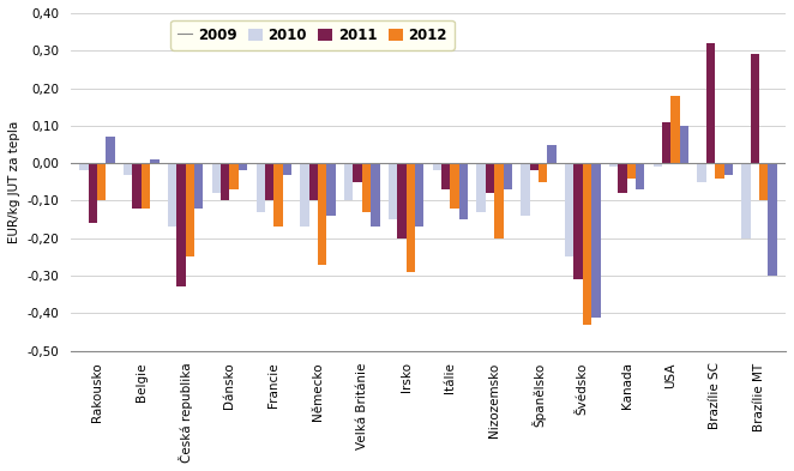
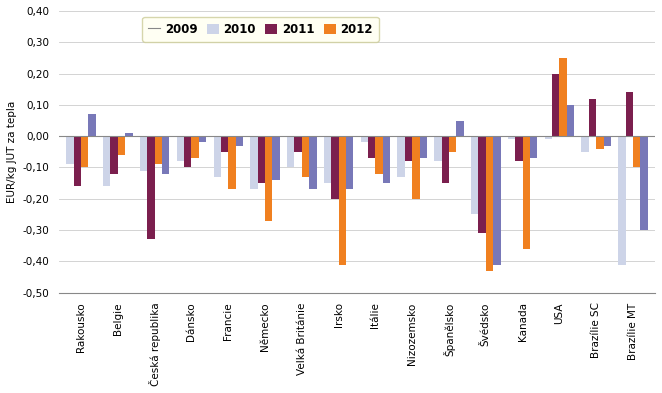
2010/Rakousko: -0,02 -> -0,09
2010/Belgie: -0,03 -> -0,16
2012/Belgie: -0,12 -> -0,06
2010/Česká republika: -0,17 -> -0,11
2012/Česká republika: -0,25 -> -0,09
2011/Francie: -0,10 -> -0,05
2011/Německo: -0,10 -> -0,15
2012/Irsko: -0,29 -> -0,41
2010/Španělsko: -0,14 -> -0,08
2011/Španělsko: -0,02 -> -0,15
2012/Kanada: -0,04 -> -0,36
2011/USA: 0,11 -> 0,20
2012/USA: 0,18 -> 0,25
2011/Brazílie SC: 0,32 -> 0,12
2010/Brazílie MT: -0,20 -> -0,41
2011/Brazílie MT: 0,29 -> 0,14
